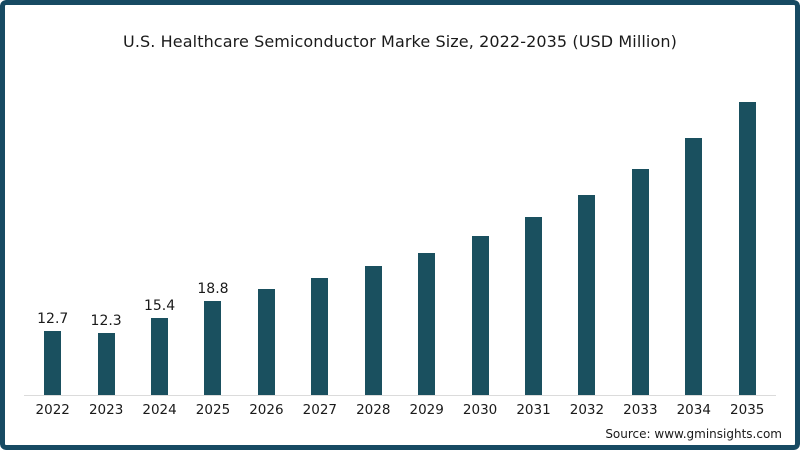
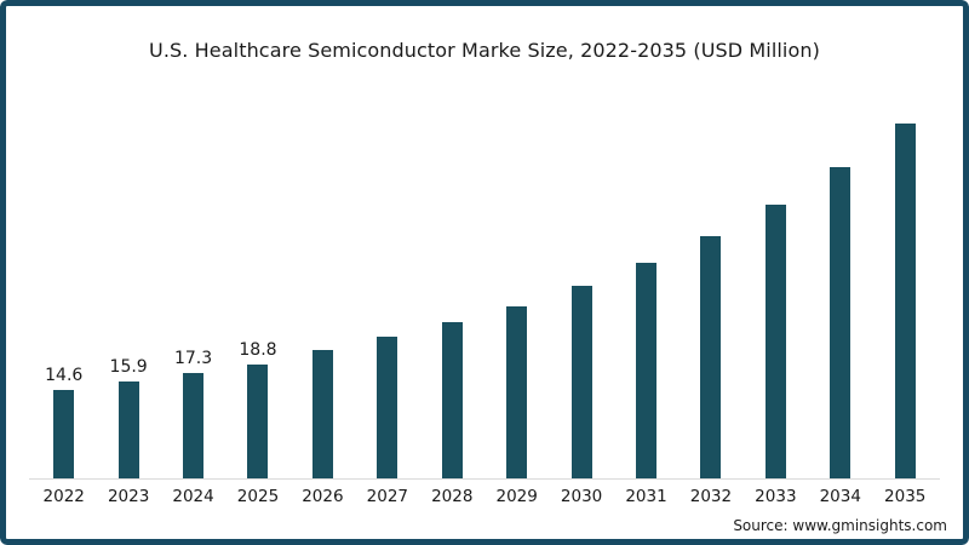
2022: 12.7 -> 14.6
2023: 12.3 -> 15.9
2024: 15.4 -> 17.3
